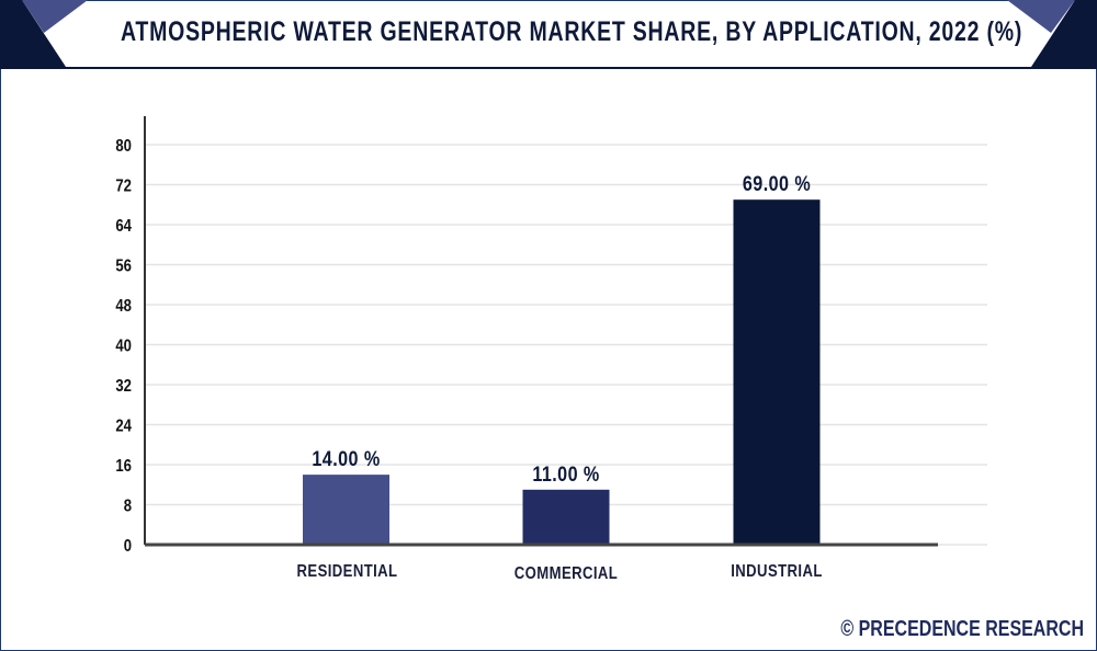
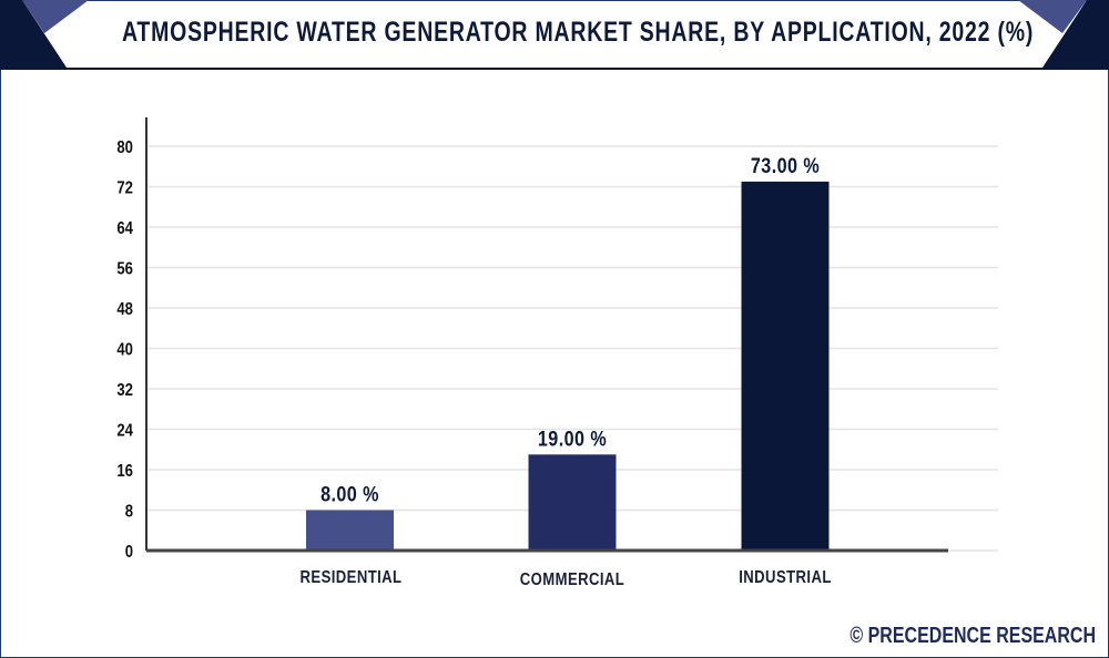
RESIDENTIAL: 14.00 -> 8.00
COMMERCIAL: 11.00 -> 19.00
INDUSTRIAL: 69.00 -> 73.00
